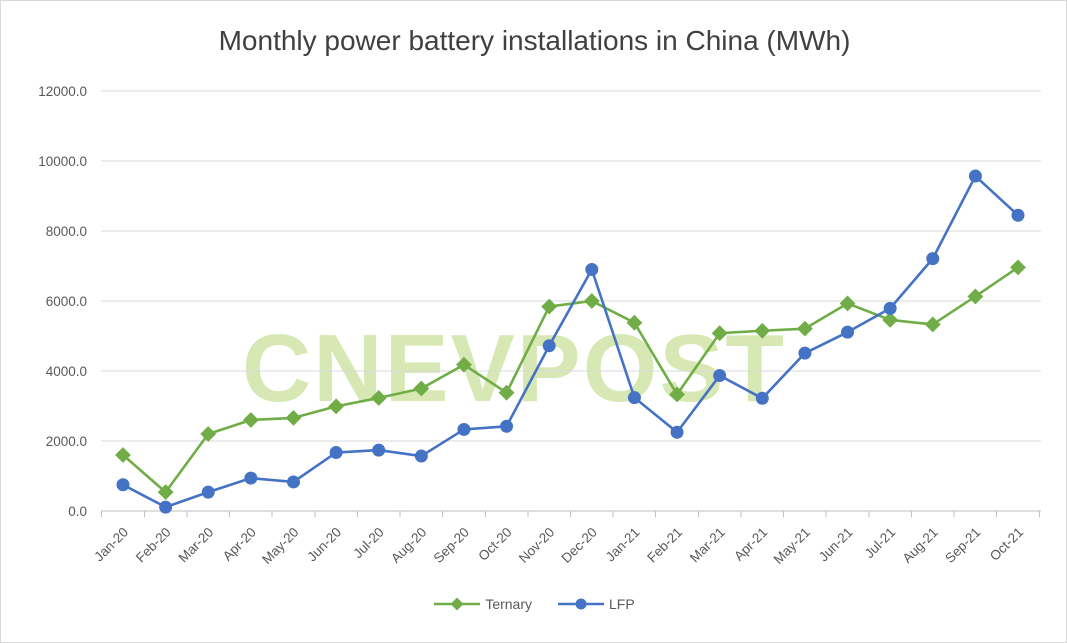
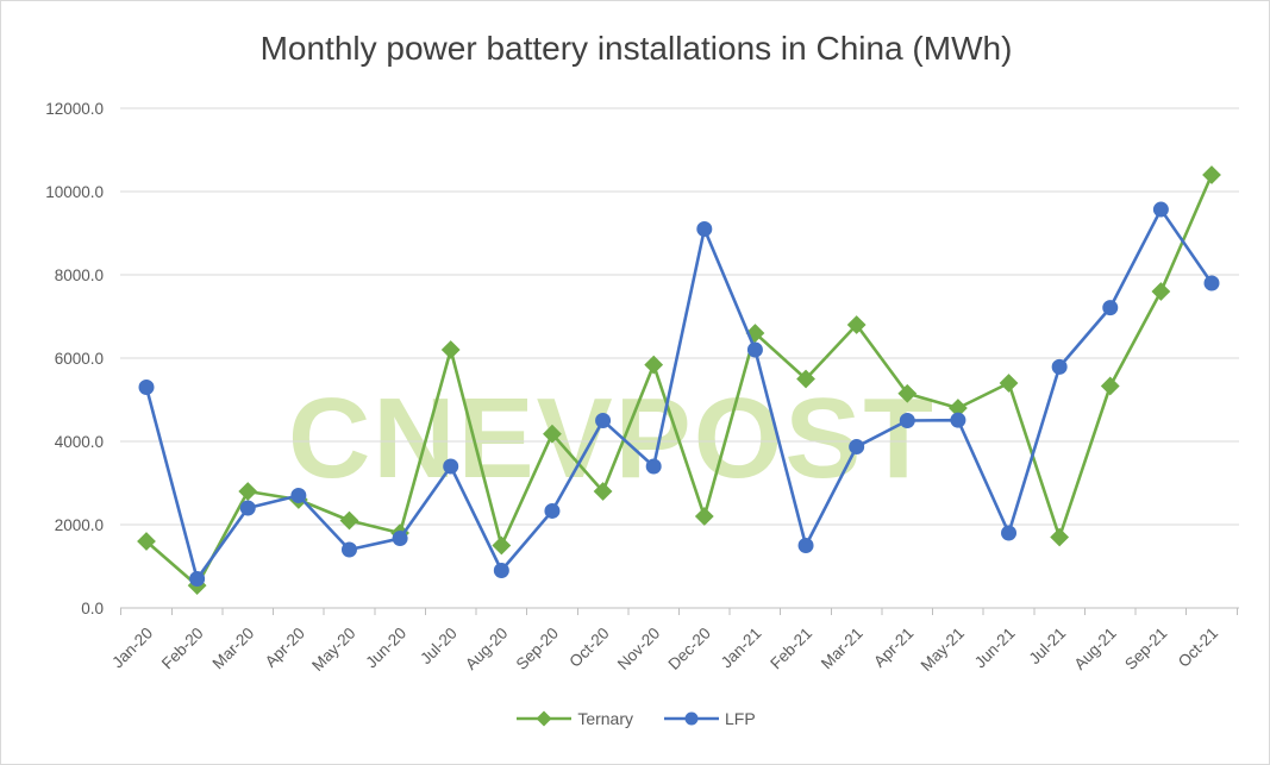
LFP/Jan-20: 800 -> 5300
LFP/Feb-20: 100 -> 700
Ternary/Mar-20: 2200 -> 2800
LFP/Mar-20: 500 -> 2400
LFP/Apr-20: 900 -> 2700
Ternary/May-20: 2700 -> 2100
LFP/May-20: 800 -> 1400
Ternary/Jun-20: 3000 -> 1800
Ternary/Jul-20: 3200 -> 6200
LFP/Jul-20: 1700 -> 3400
Ternary/Aug-20: 3500 -> 1500
LFP/Aug-20: 1600 -> 900
Ternary/Oct-20: 3400 -> 2800
LFP/Oct-20: 2400 -> 4500
LFP/Nov-20: 4700 -> 3400
Ternary/Dec-20: 6000 -> 2200
LFP/Dec-20: 6900 -> 9100
Ternary/Jan-21: 5400 -> 6600
LFP/Jan-21: 3200 -> 6200
Ternary/Feb-21: 3300 -> 5500
LFP/Feb-21: 2200 -> 1500
Ternary/Mar-21: 5100 -> 6800
LFP/Apr-21: 3200 -> 4500
Ternary/May-21: 5200 -> 4800
Ternary/Jun-21: 5900 -> 5400
LFP/Jun-21: 5100 -> 1800
Ternary/Jul-21: 5500 -> 1700
Ternary/Sep-21: 6100 -> 7600
Ternary/Oct-21: 7000 -> 10400
LFP/Oct-21: 8400 -> 7800
